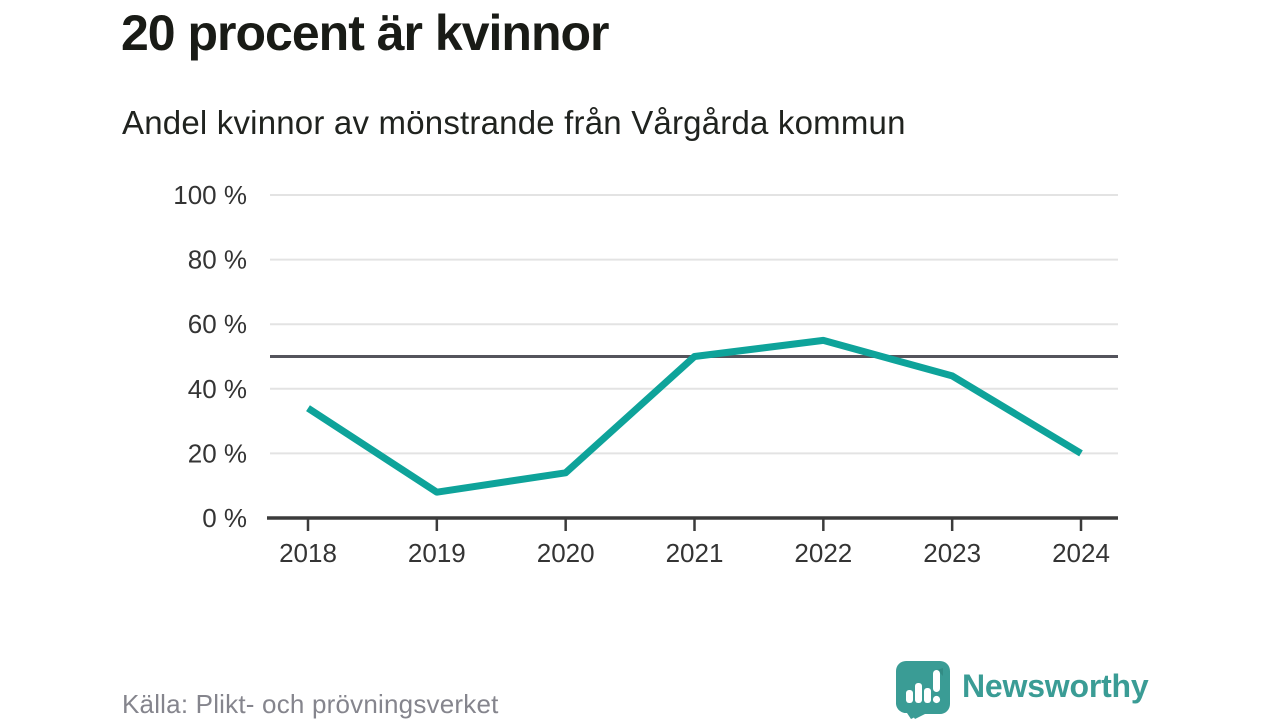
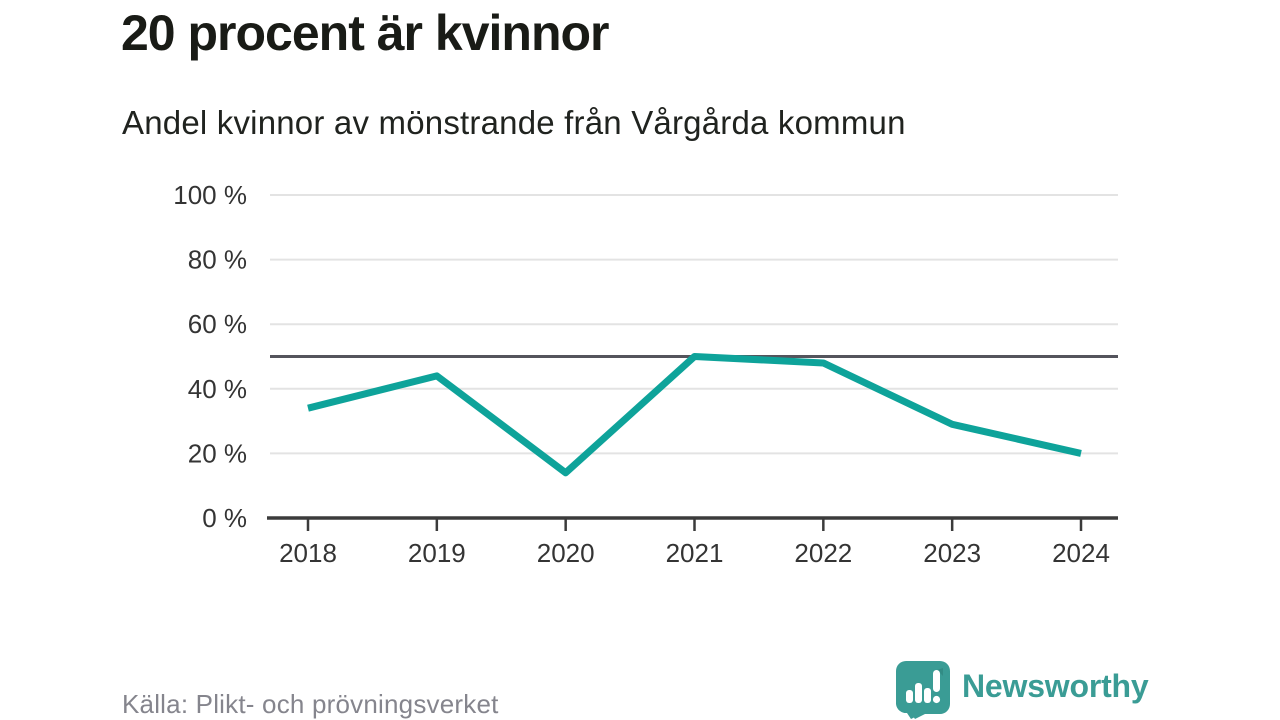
2019: 8% -> 44%
2022: 55% -> 48%
2023: 44% -> 29%
